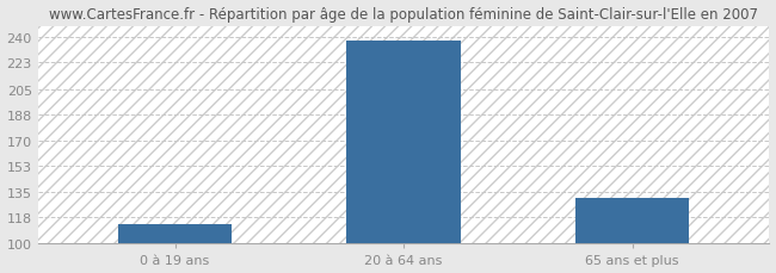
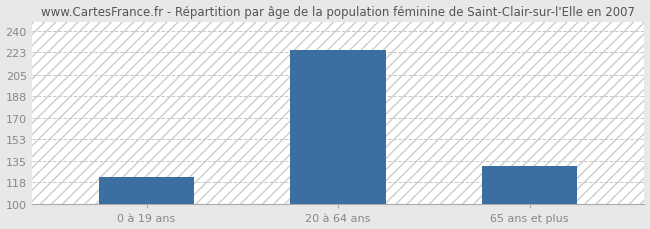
0 à 19 ans: 113 -> 122
20 à 64 ans: 238 -> 225
